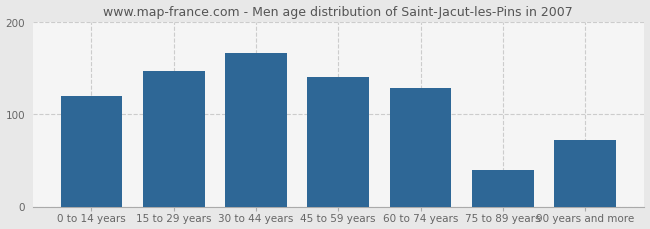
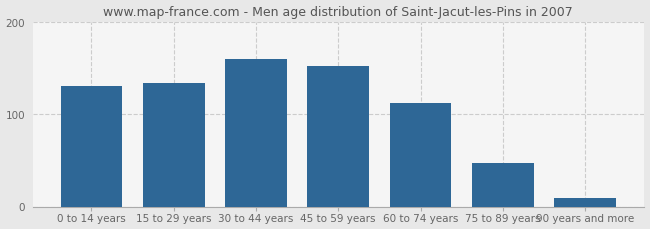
0 to 14 years: 120 -> 130
15 to 29 years: 146 -> 133
30 to 44 years: 166 -> 160
45 to 59 years: 140 -> 152
60 to 74 years: 128 -> 112
75 to 89 years: 40 -> 47
90 years and more: 72 -> 9
